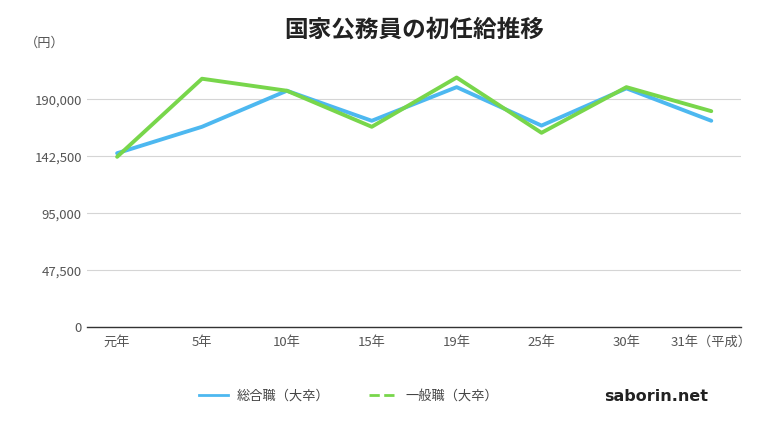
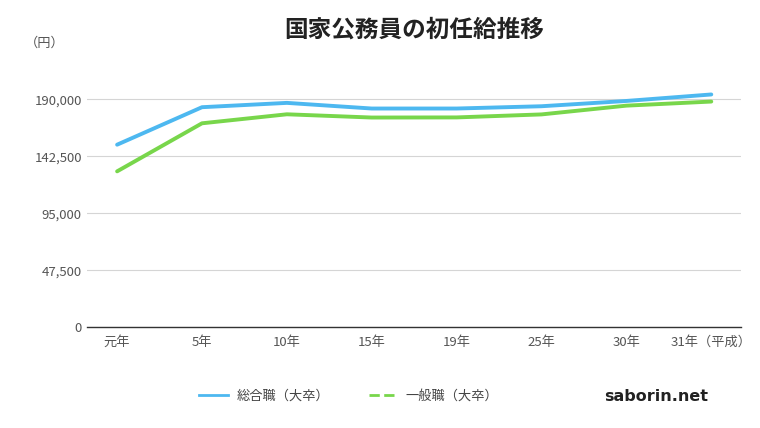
総合職（大卒）/元年: 145,000 -> 152,000
一般職（大卒）/元年: 142,000 -> 130,000
総合職（大卒）/5年: 167,000 -> 183,000
一般職（大卒）/5年: 207,000 -> 170,000
総合職（大卒）/10年: 197,000 -> 187,000
一般職（大卒）/10年: 197,000 -> 177,000
総合職（大卒）/15年: 172,000 -> 182,000
一般職（大卒）/15年: 167,000 -> 175,000
総合職（大卒）/19年: 200,000 -> 182,000
一般職（大卒）/19年: 208,000 -> 175,000
総合職（大卒）/25年: 168,000 -> 184,000
一般職（大卒）/25年: 162,000 -> 177,000
総合職（大卒）/30年: 199,000 -> 188,000
一般職（大卒）/30年: 200,000 -> 185,000
総合職（大卒）/31年（平成）: 172,000 -> 194,000
一般職（大卒）/31年（平成）: 180,000 -> 188,000
